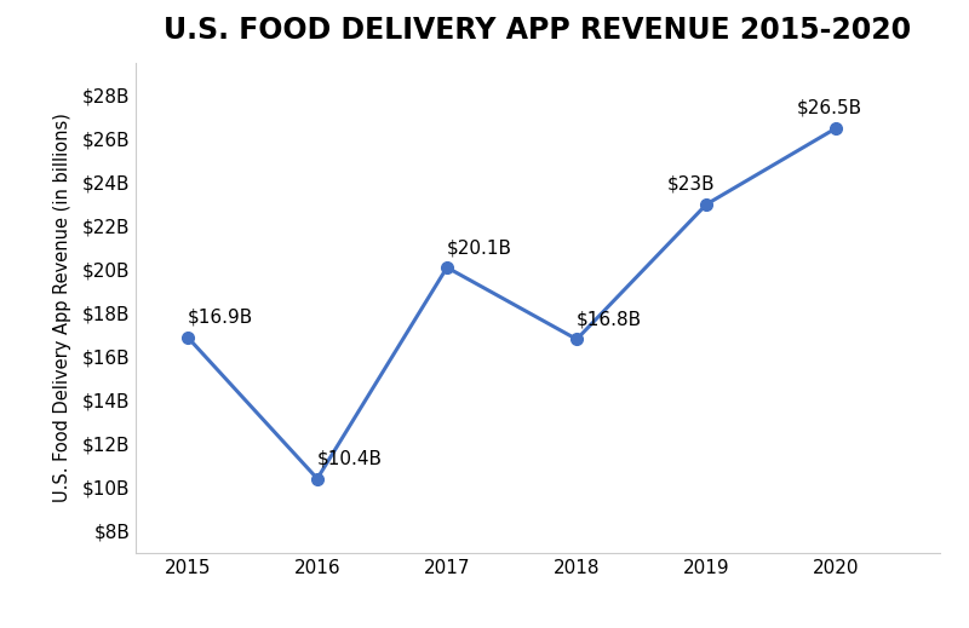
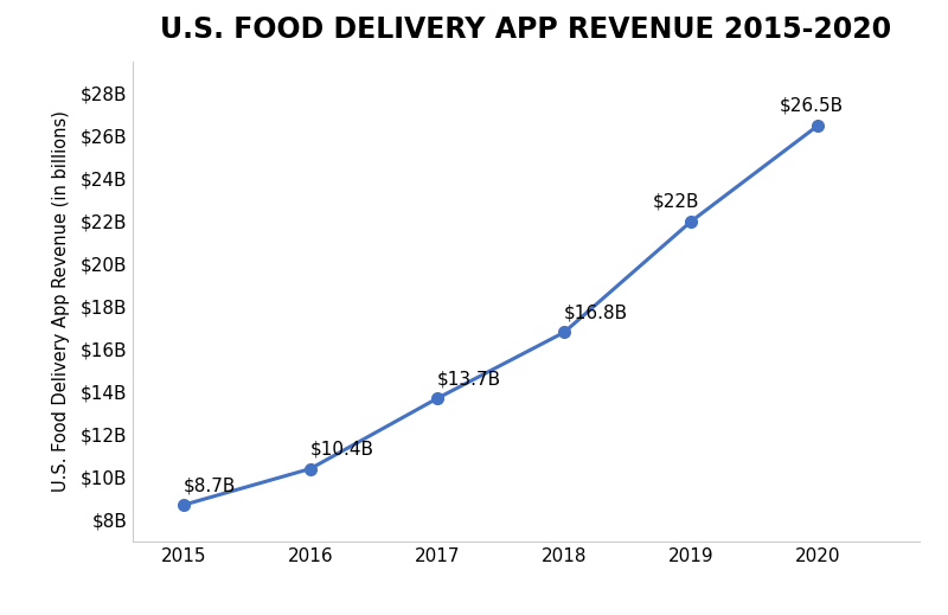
2015: $16.9B -> $8.7B
2017: $20.1B -> $13.7B
2019: $23B -> $22B
